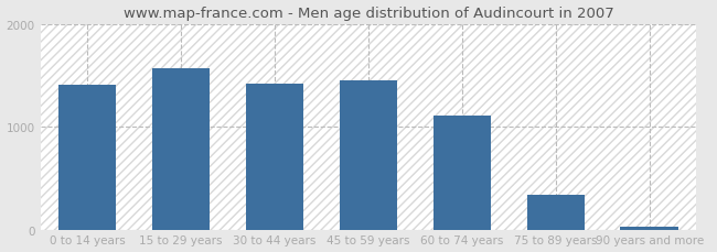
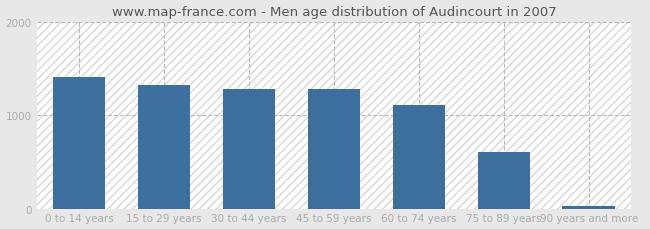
15 to 29 years: 1570 -> 1320
30 to 44 years: 1420 -> 1280
45 to 59 years: 1450 -> 1280
75 to 89 years: 340 -> 600
